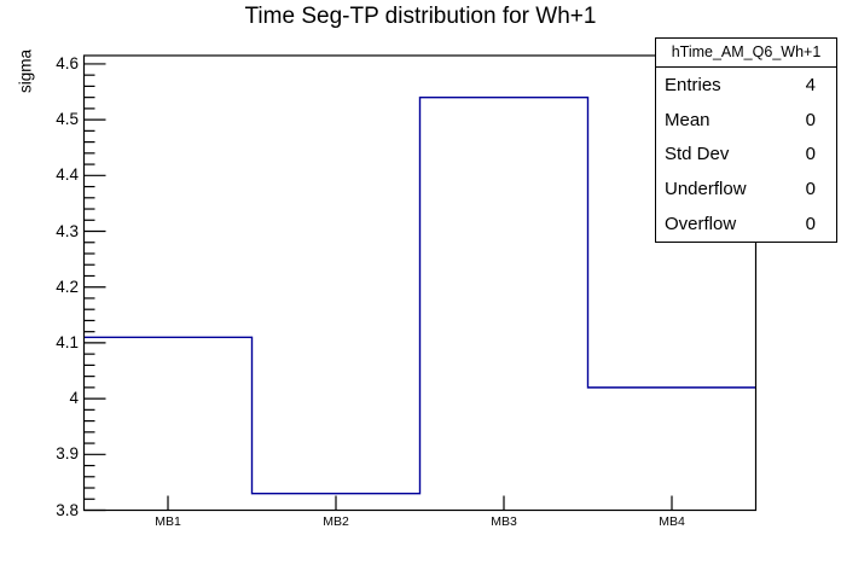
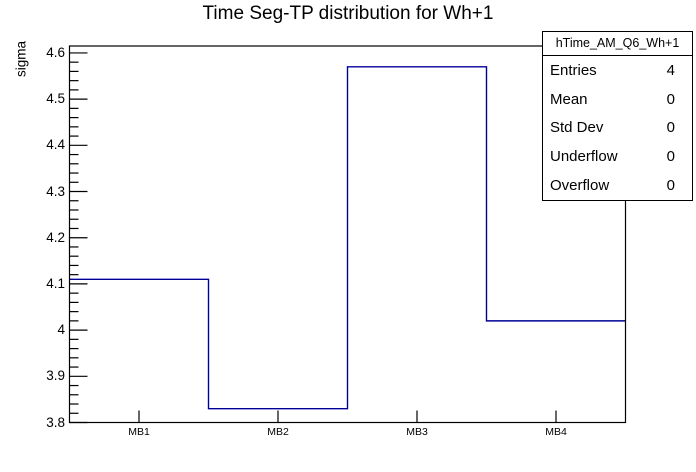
MB3: 4.54 -> 4.57
